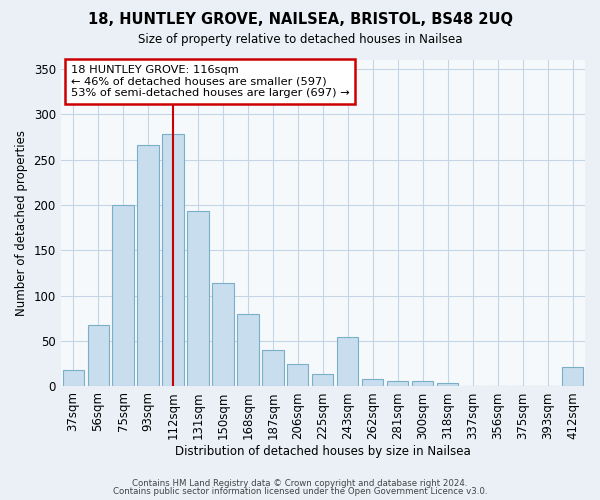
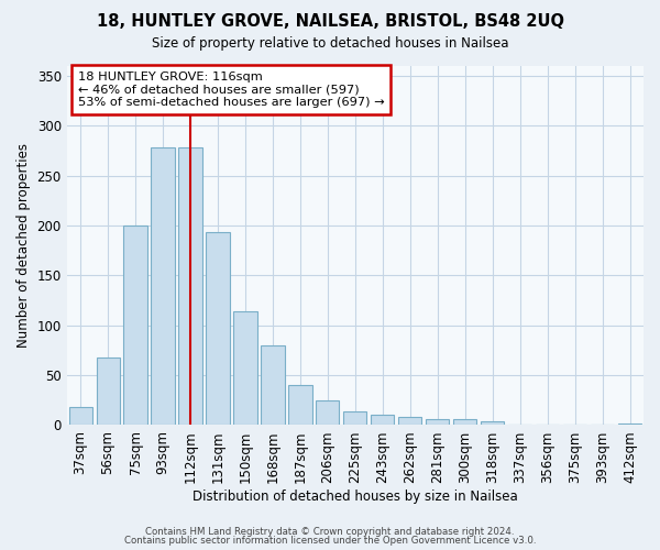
93sqm: 266 -> 278
243sqm: 54 -> 10
412sqm: 22 -> 2
